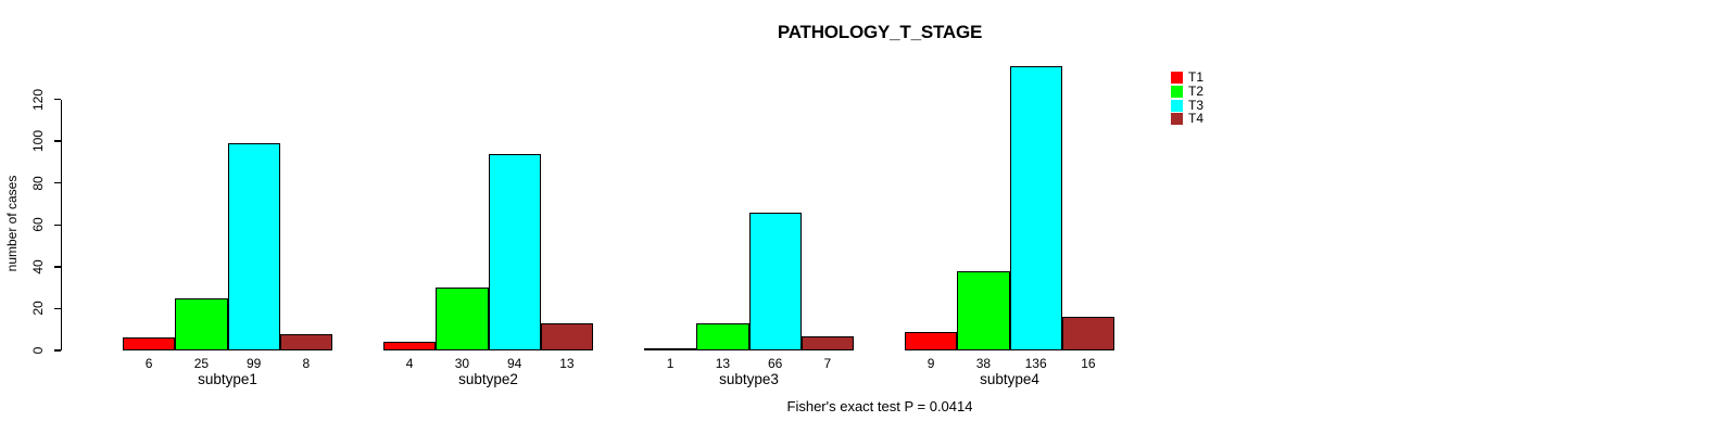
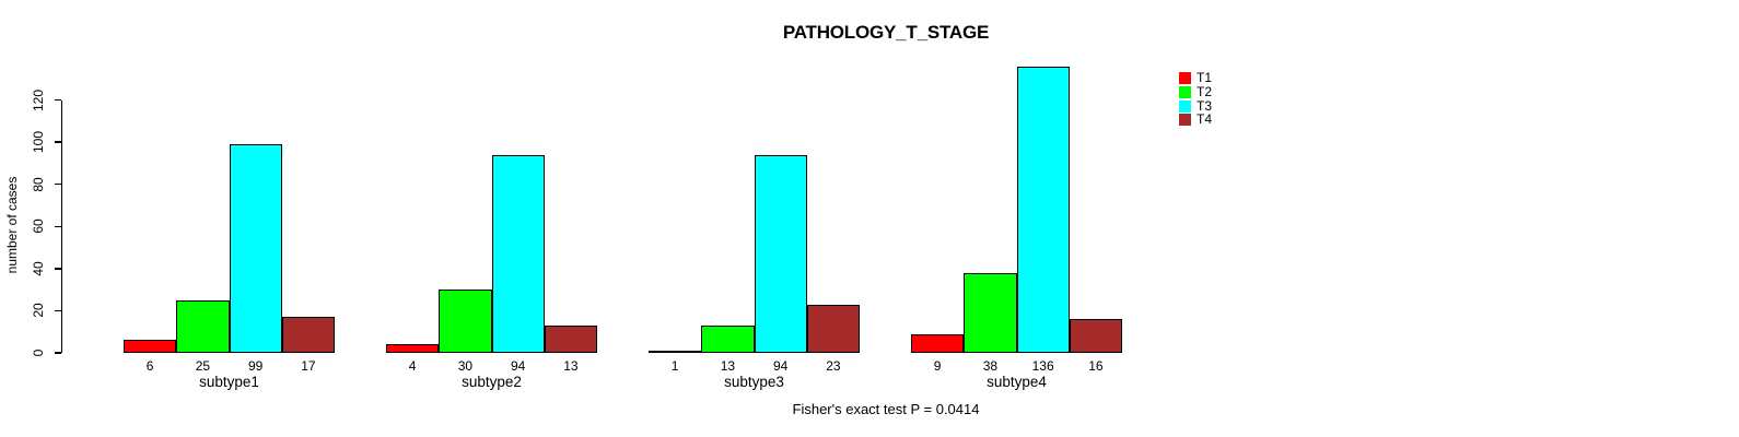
T4/subtype1: 8 -> 17
T3/subtype3: 66 -> 94
T4/subtype3: 7 -> 23
